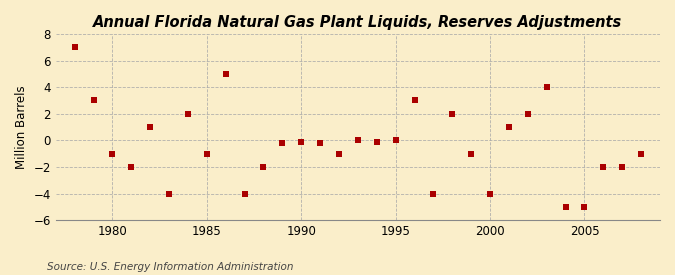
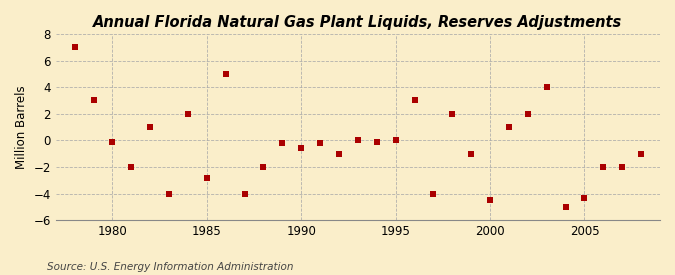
1980: -1.0 -> -0.1
1985: -1.0 -> -2.8
1990: -0.1 -> -0.6
2000: -4.0 -> -4.5
2005: -5.0 -> -4.3
